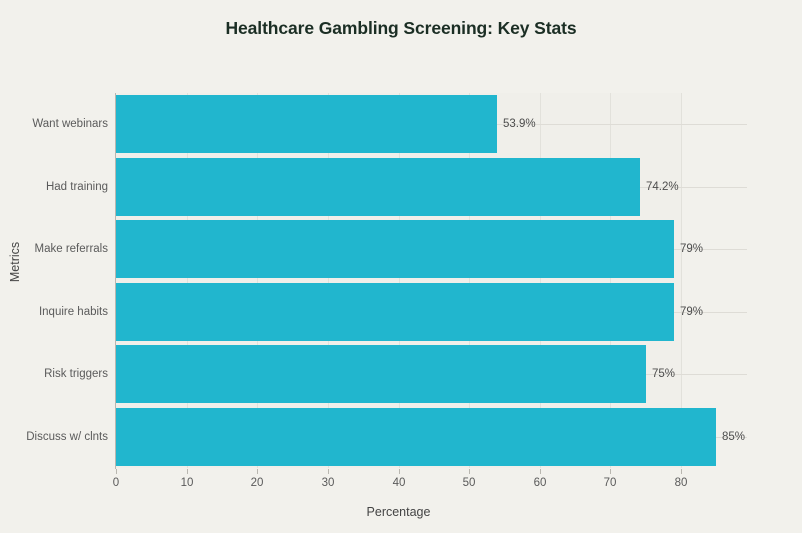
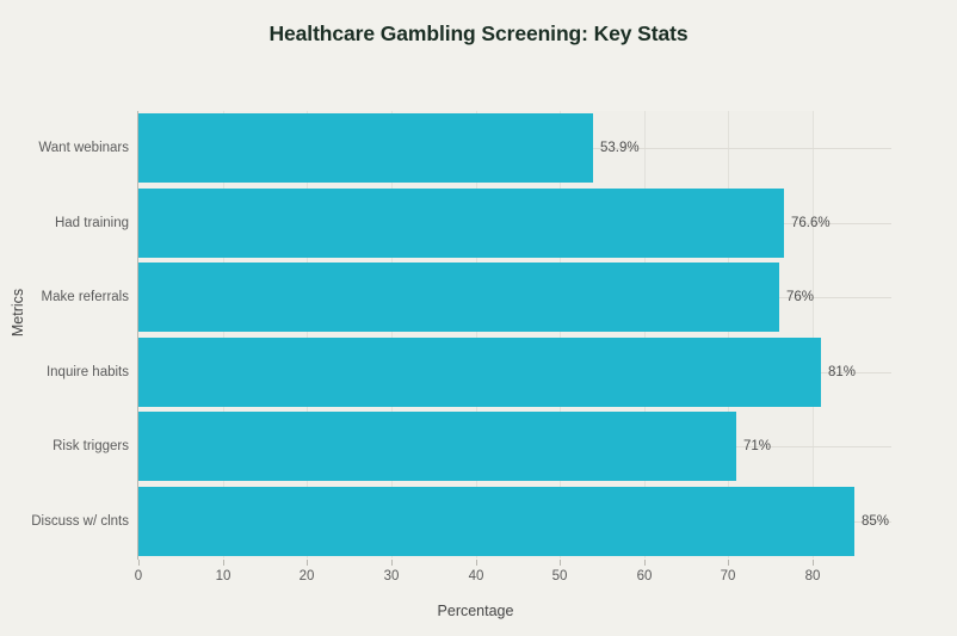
Had training: 74.2% -> 76.6%
Make referrals: 79% -> 76%
Inquire habits: 79% -> 81%
Risk triggers: 75% -> 71%
